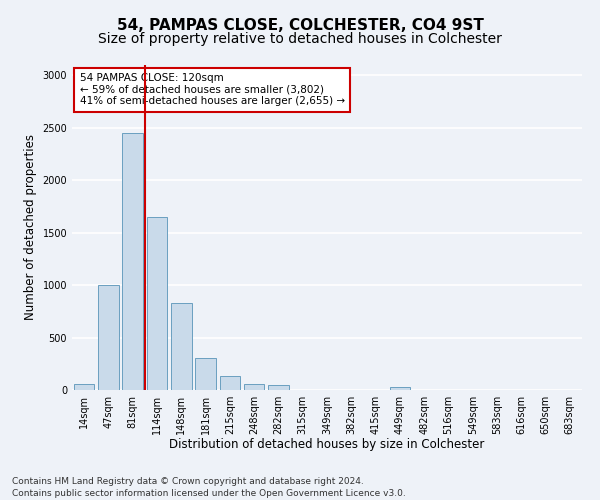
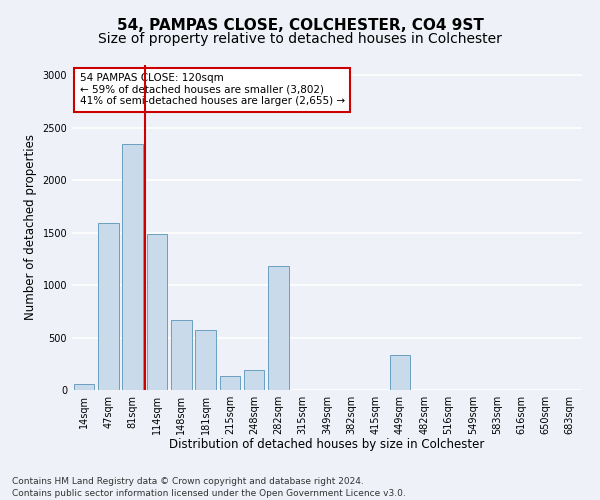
47sqm: 1000 -> 1590
81sqm: 2450 -> 2350
114sqm: 1650 -> 1490
148sqm: 830 -> 670
181sqm: 300 -> 570
248sqm: 60 -> 190
282sqm: 40 -> 1180
449sqm: 30 -> 330
